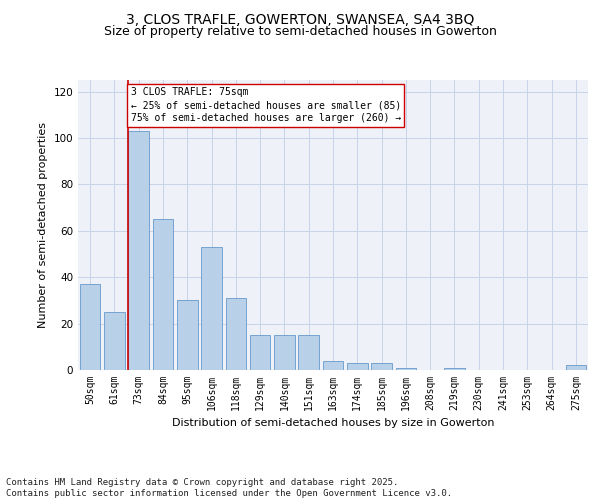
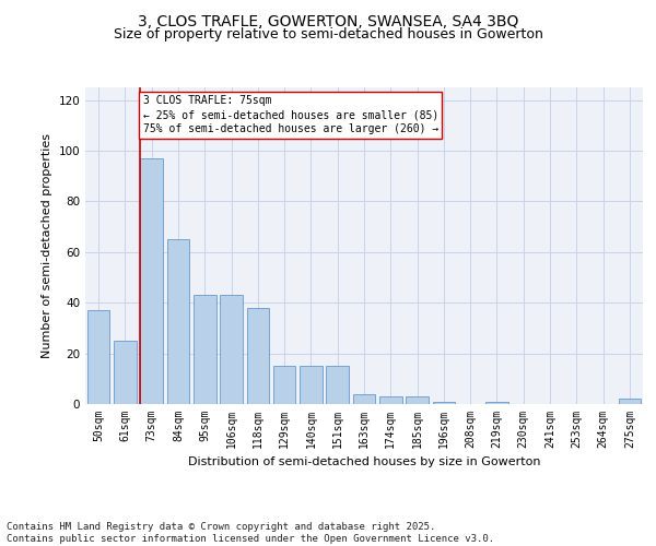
73sqm: 103 -> 97
95sqm: 30 -> 43
106sqm: 53 -> 43
118sqm: 31 -> 38
